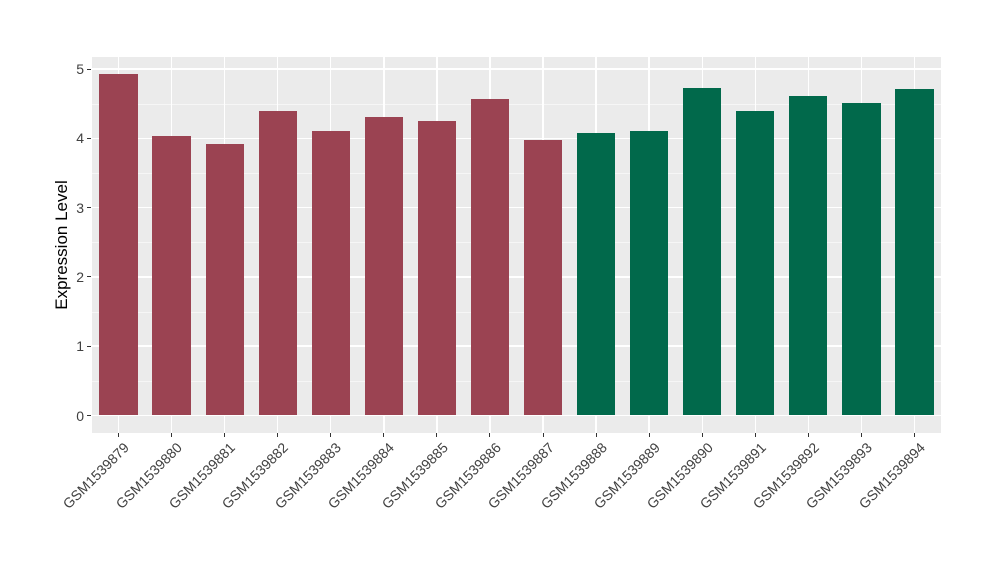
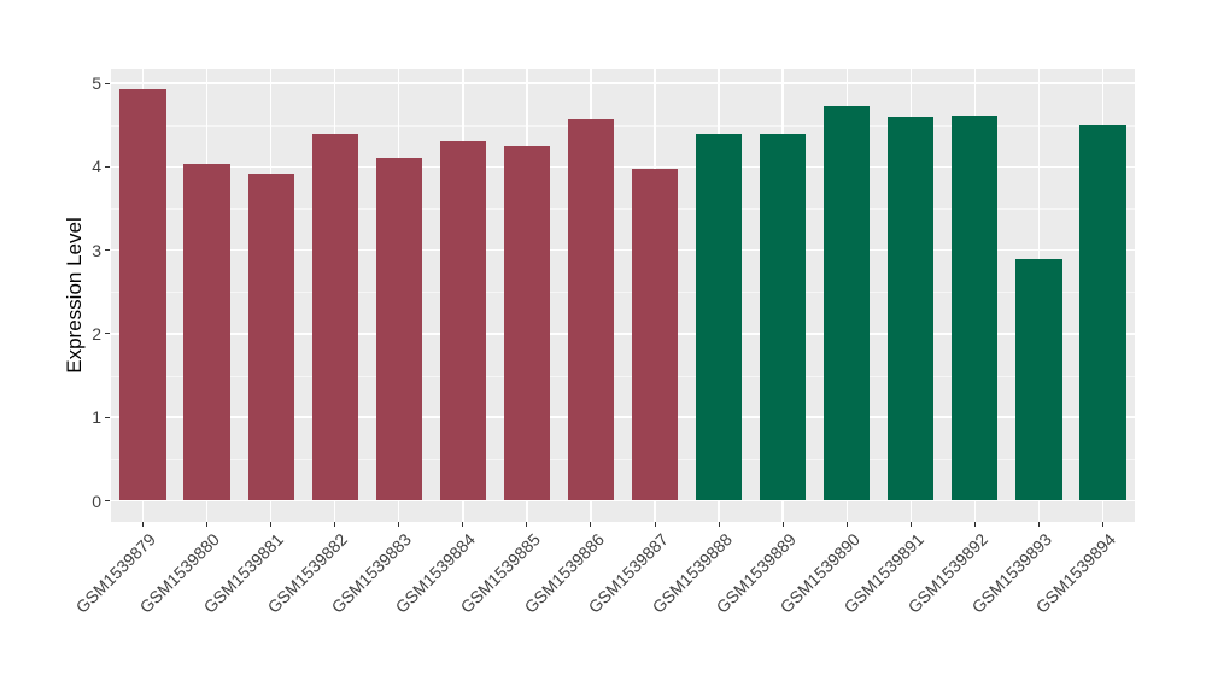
GSM1539888: 4.1 -> 4.4
GSM1539889: 4.1 -> 4.4
GSM1539891: 4.4 -> 4.6
GSM1539893: 4.5 -> 2.9
GSM1539894: 4.7 -> 4.5
